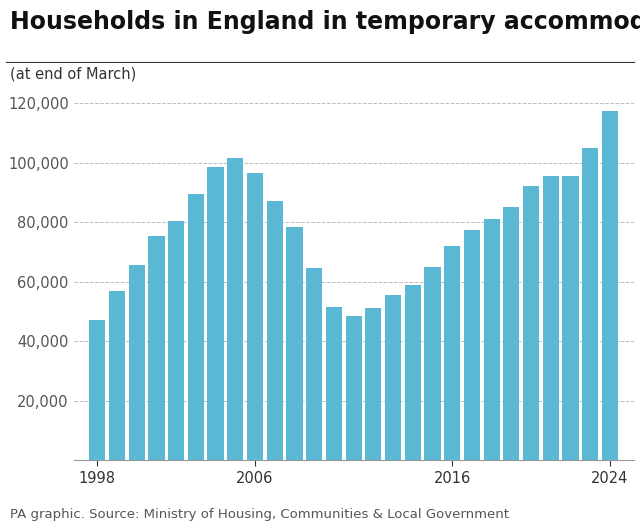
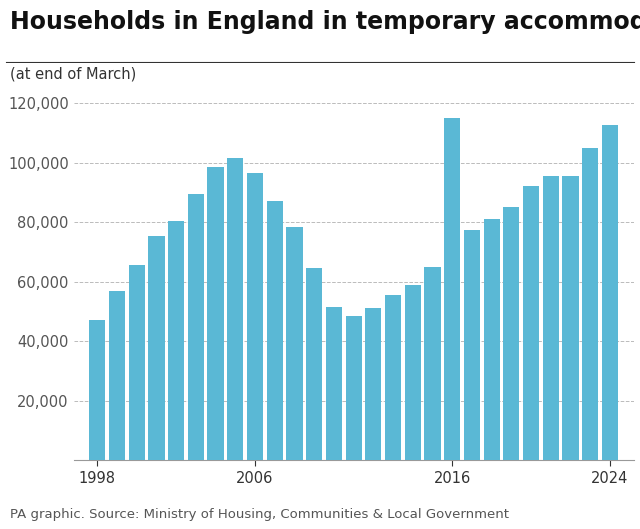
2016: 72,000 -> 115,000
2024: 117,500 -> 112,500
